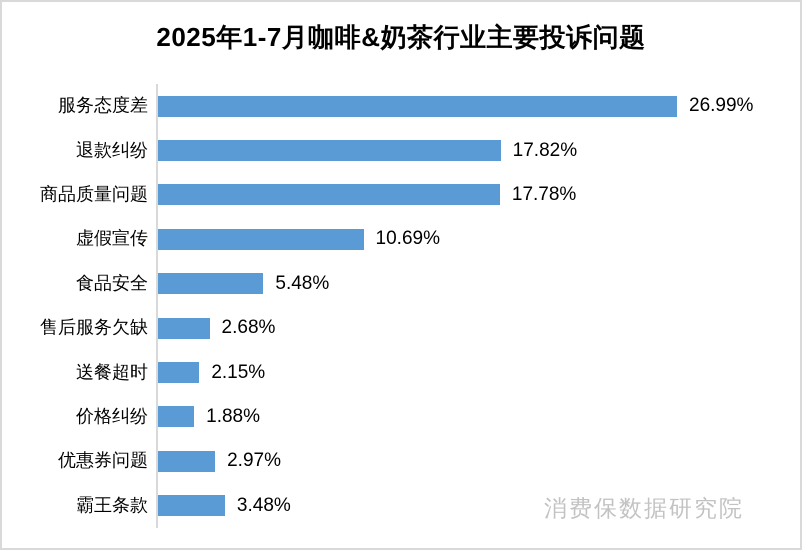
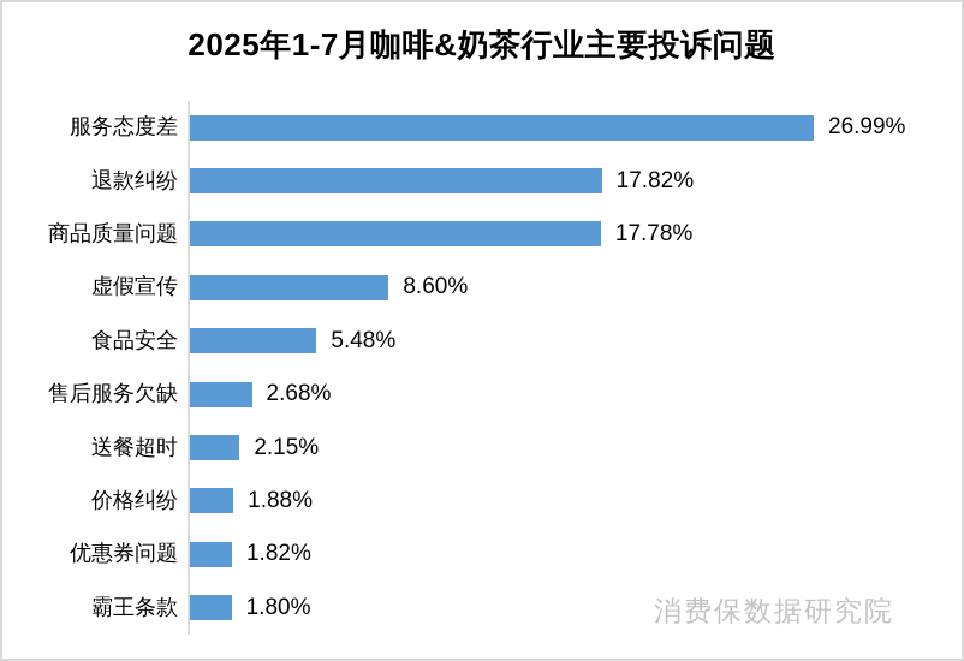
虚假宣传: 10.69% -> 8.60%
优惠券问题: 2.97% -> 1.82%
霸王条款: 3.48% -> 1.80%
